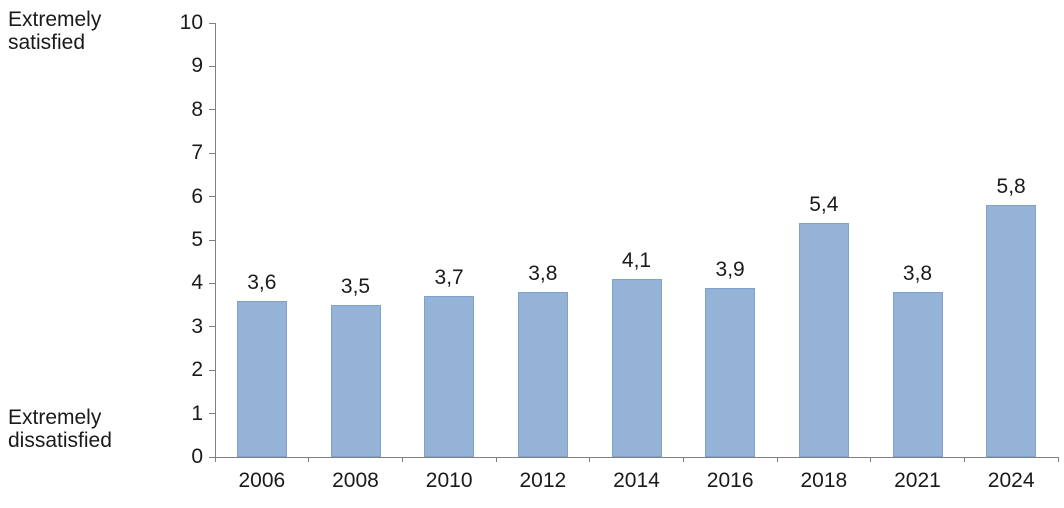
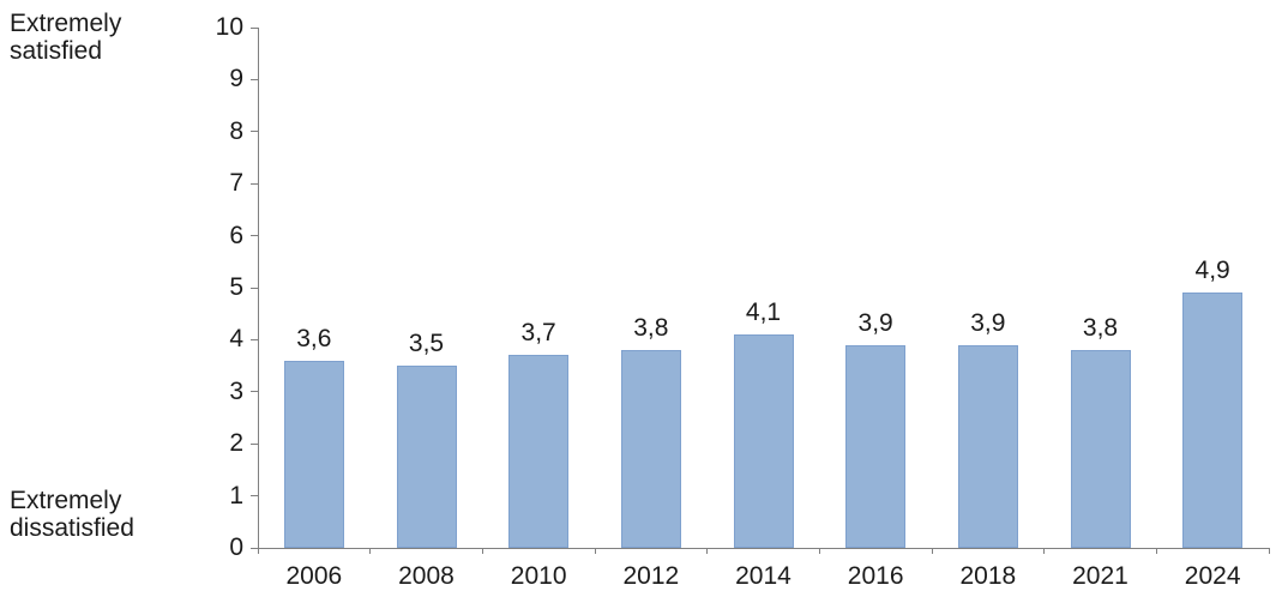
2018: 5,4 -> 3,9
2024: 5,8 -> 4,9
